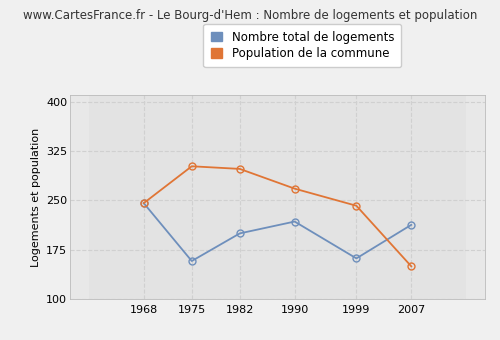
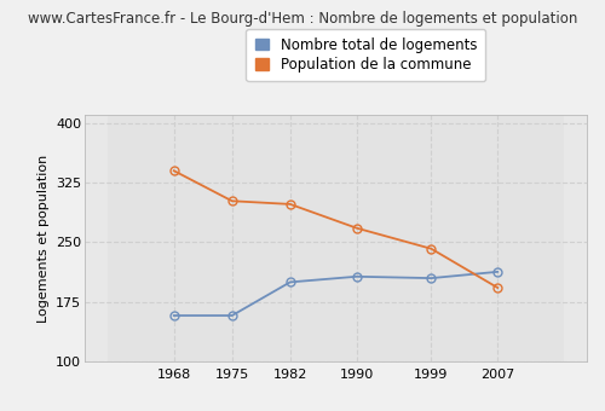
Nombre total de logements/1968: 246 -> 158
Population de la commune/1968: 246 -> 340
Nombre total de logements/1990: 218 -> 207
Nombre total de logements/1999: 162 -> 205
Population de la commune/2007: 150 -> 193
